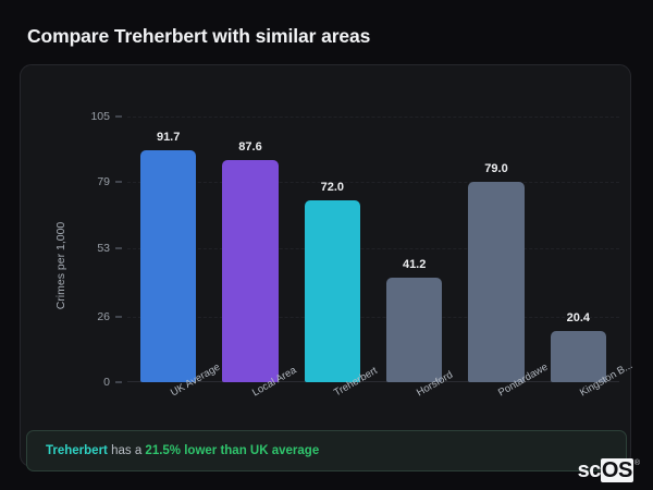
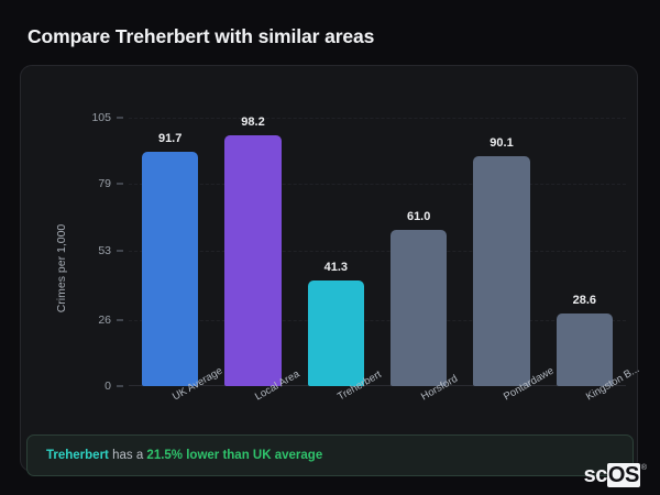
Local Area: 87.6 -> 98.2
Treherbert: 72.0 -> 41.3
Horsford: 41.2 -> 61.0
Pontardawe: 79.0 -> 90.1
Kingston B...: 20.4 -> 28.6
